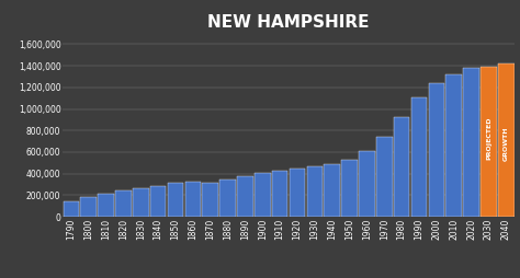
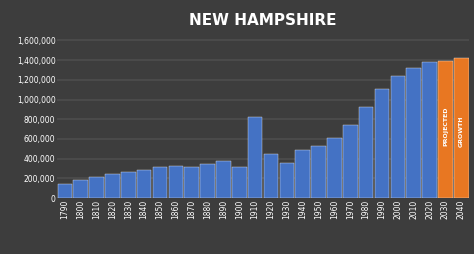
1900: 410,000 -> 320,000
1910: 430,000 -> 820,000
1930: 470,000 -> 360,000
